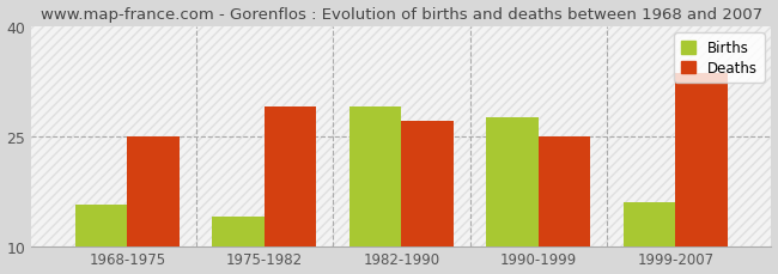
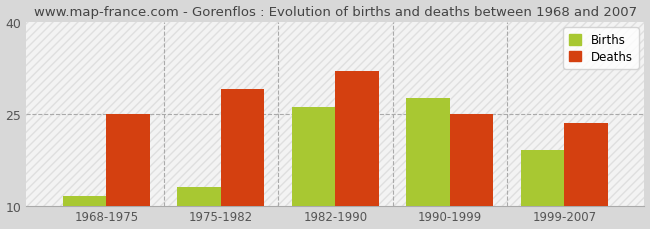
Births/1968-1975: 15.6 -> 11.5
Births/1975-1982: 14.0 -> 13.0
Births/1982-1990: 29.0 -> 26.0
Deaths/1982-1990: 27.0 -> 32.0
Births/1999-2007: 16.0 -> 19.0
Deaths/1999-2007: 33.6 -> 23.5
